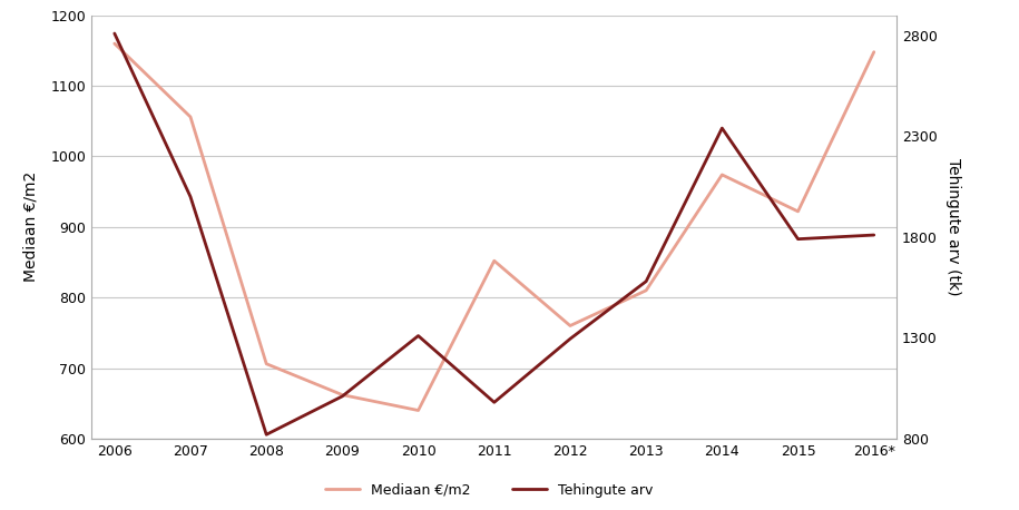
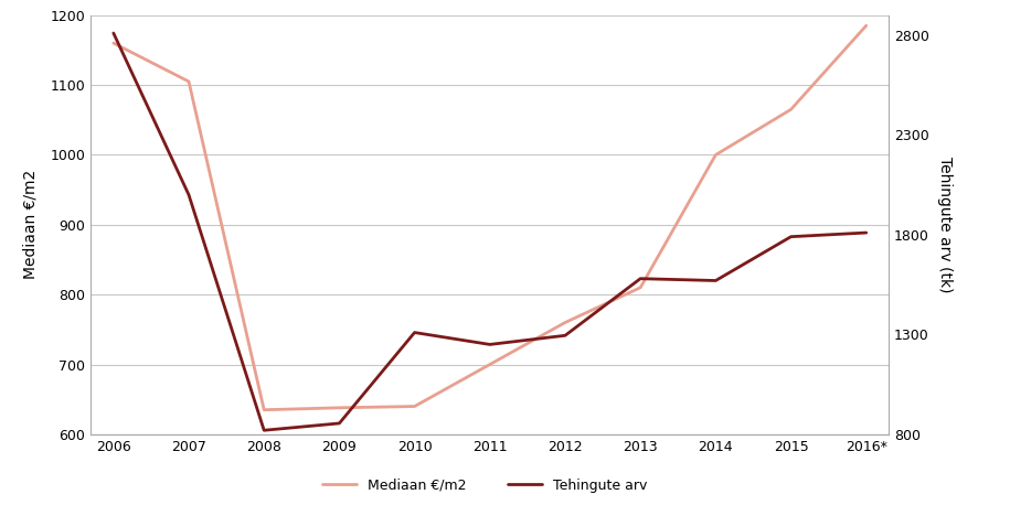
Mediaan €/m2/2007: 1056 -> 1105
Mediaan €/m2/2008: 706 -> 635
Mediaan €/m2/2009: 662 -> 638
Tehingute arv/2009: 1010 -> 860
Mediaan €/m2/2011: 852 -> 700
Tehingute arv/2011: 980 -> 1250
Mediaan €/m2/2014: 974 -> 1000
Tehingute arv/2014: 2340 -> 1570
Mediaan €/m2/2015: 922 -> 1065
Mediaan €/m2/2016*: 1148 -> 1185
